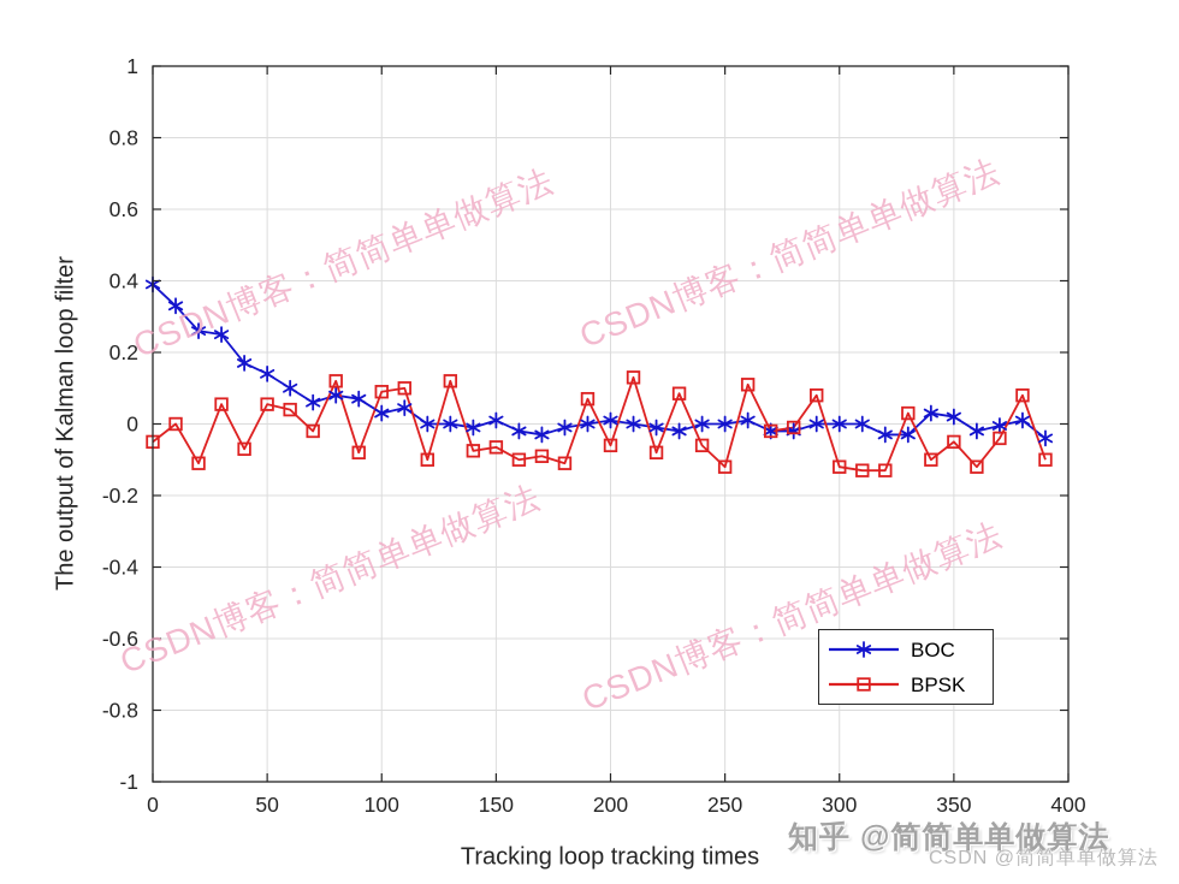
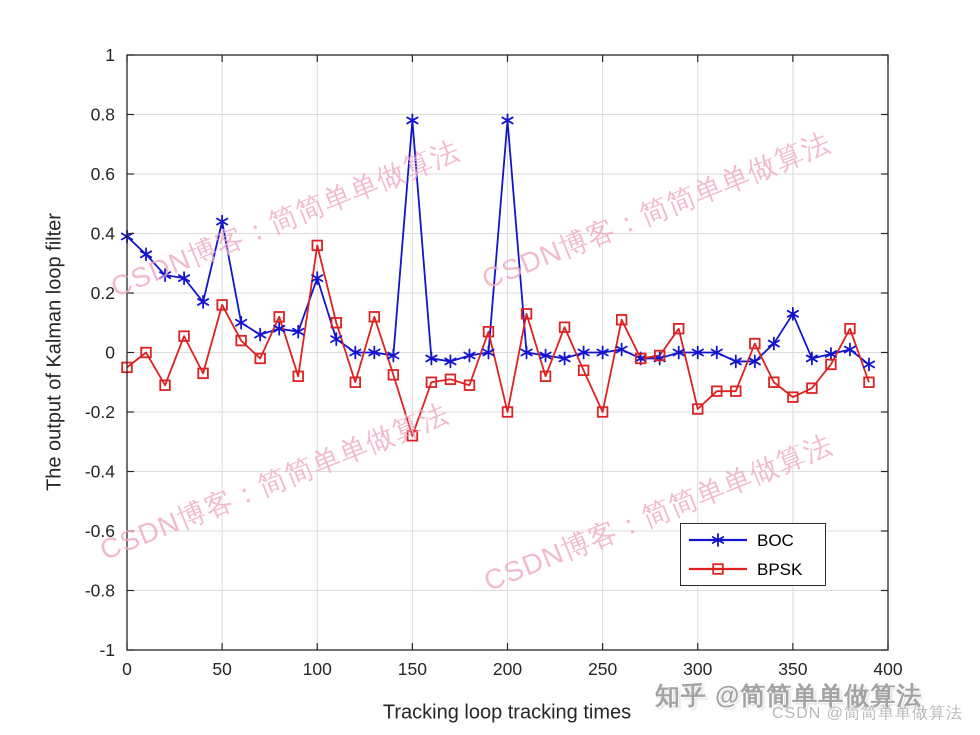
BOC/50: 0.14 -> 0.44
BPSK/50: 0.06 -> 0.16
BOC/100: 0.03 -> 0.25
BPSK/100: 0.09 -> 0.36
BOC/150: 0.01 -> 0.78
BPSK/150: -0.07 -> -0.28
BOC/200: 0.01 -> 0.78
BPSK/200: -0.06 -> -0.20
BPSK/250: -0.12 -> -0.20
BPSK/300: -0.12 -> -0.19
BOC/350: 0.02 -> 0.13
BPSK/350: -0.05 -> -0.15
